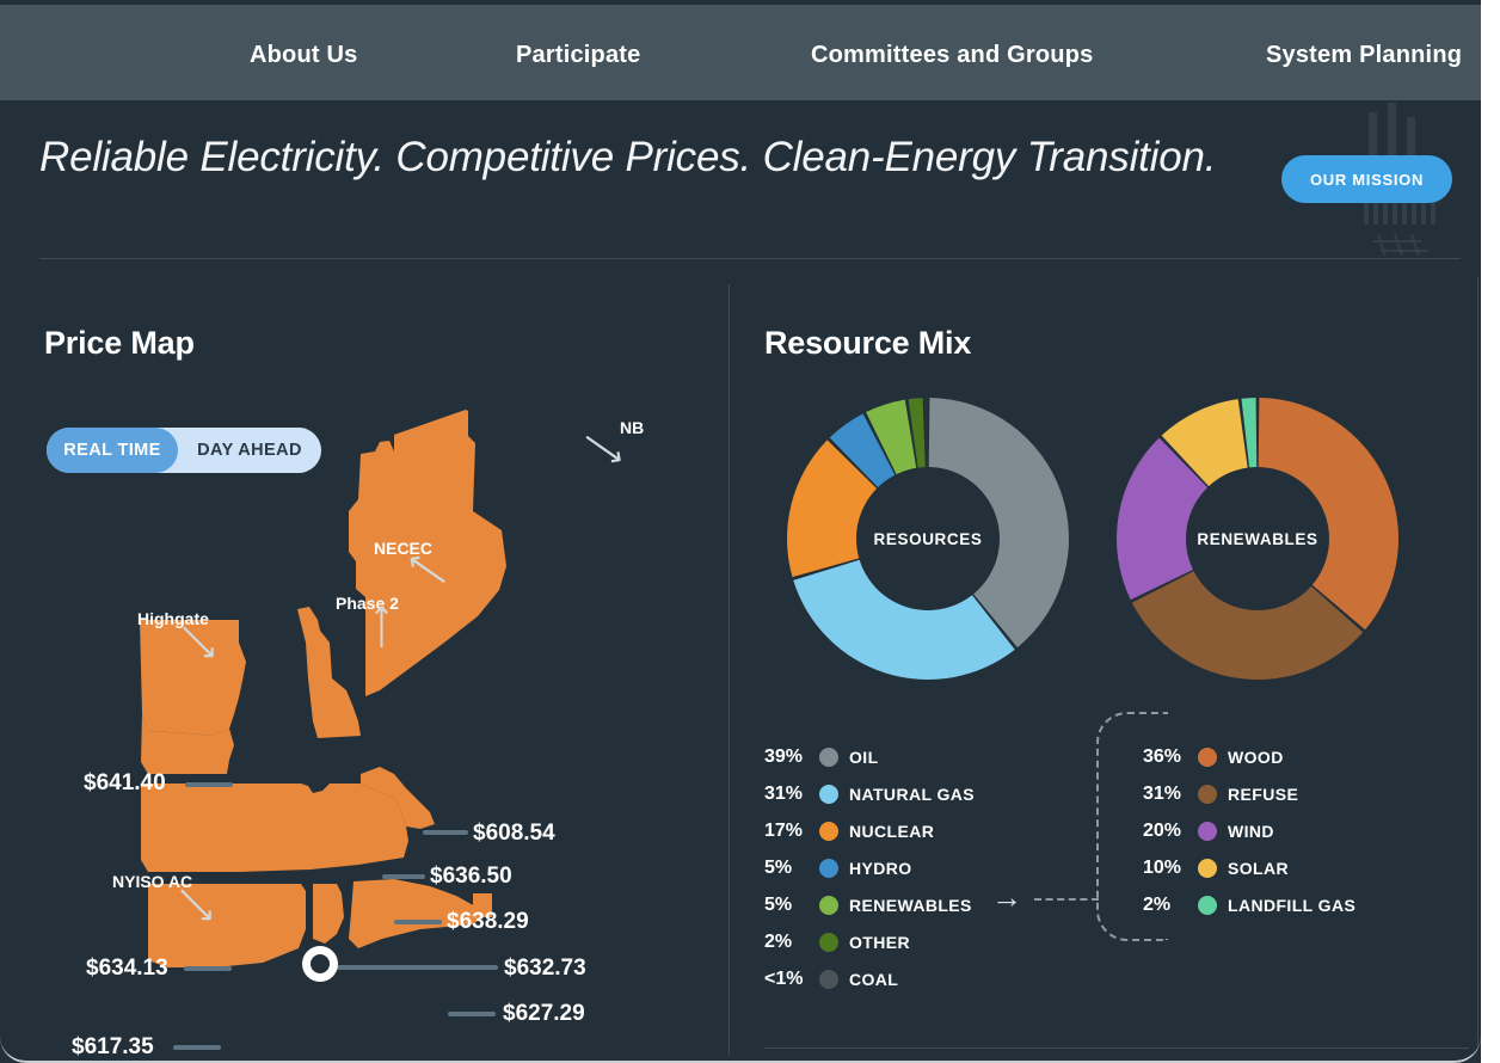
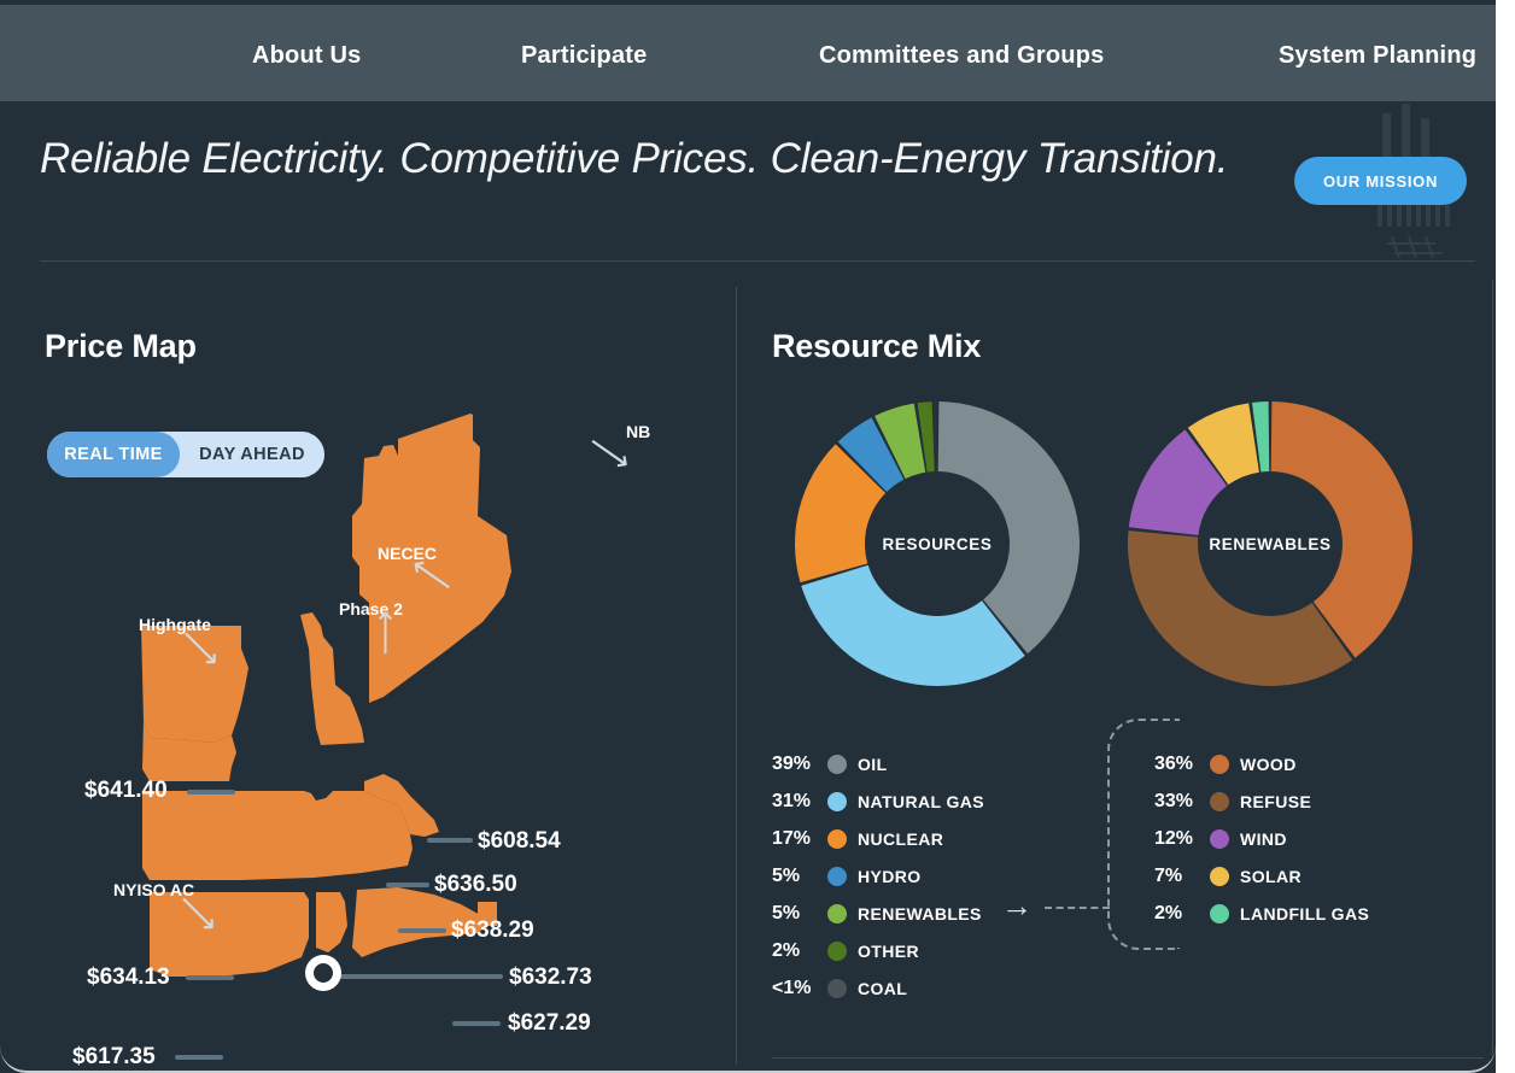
RENEWABLES/REFUSE: 31% -> 33%
RENEWABLES/WIND: 20% -> 12%
RENEWABLES/SOLAR: 10% -> 7%
